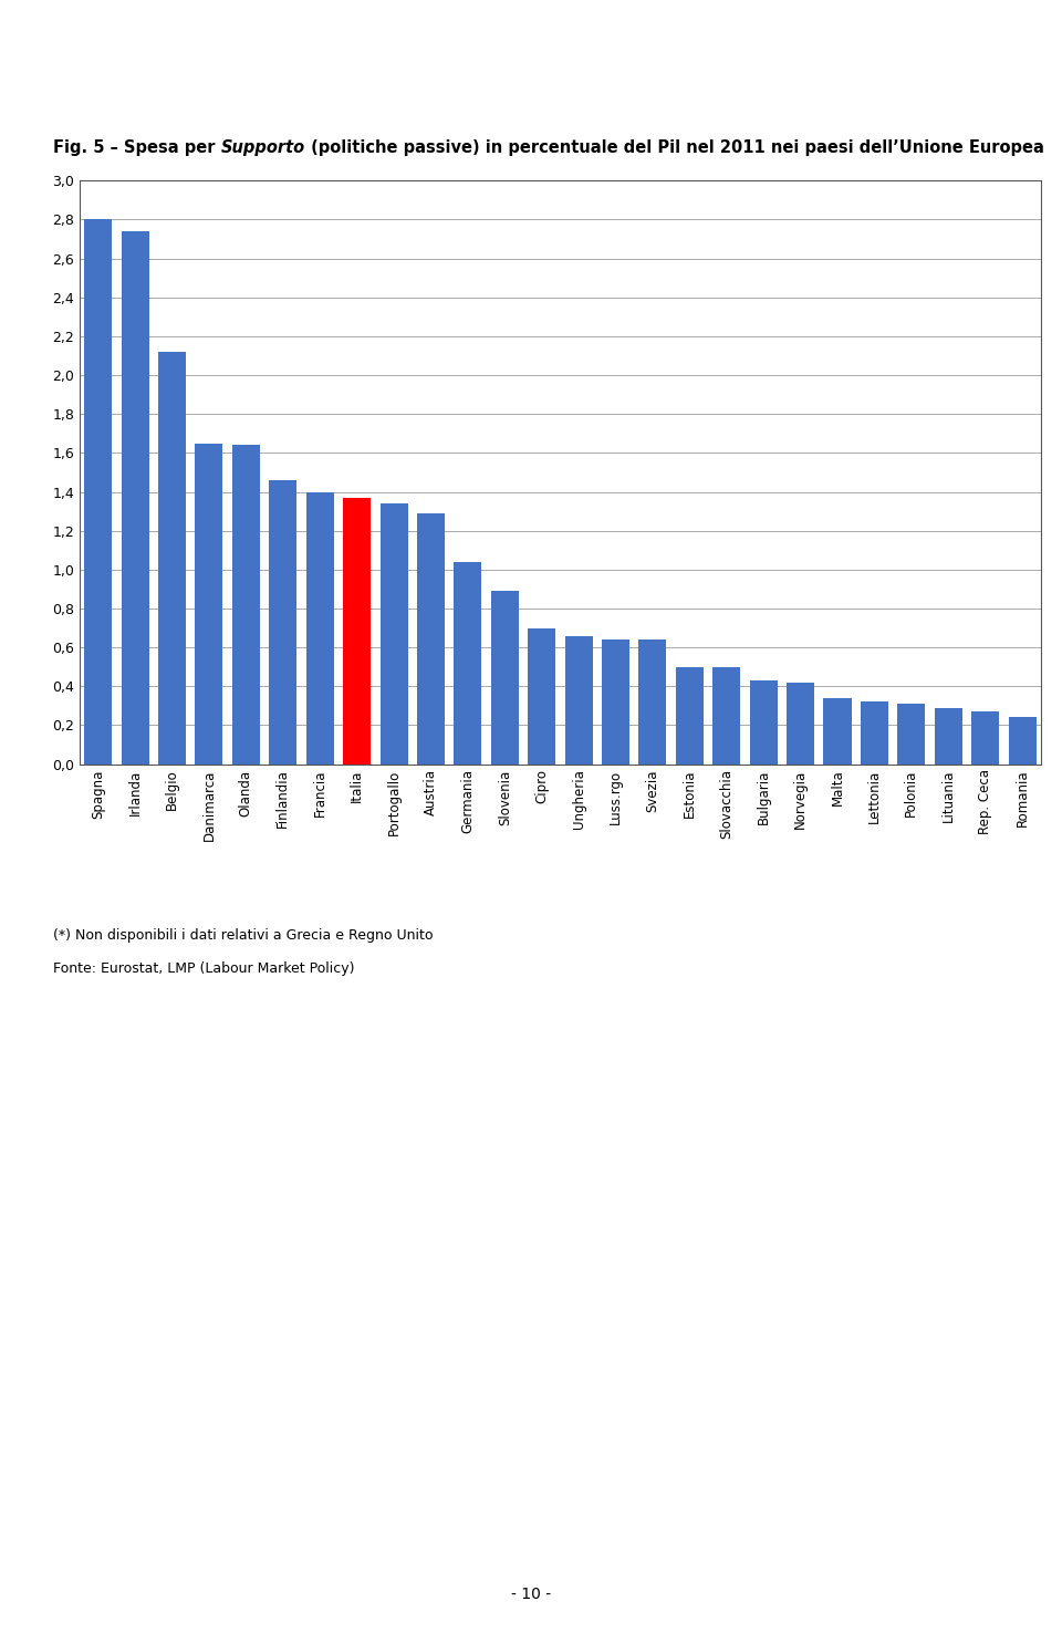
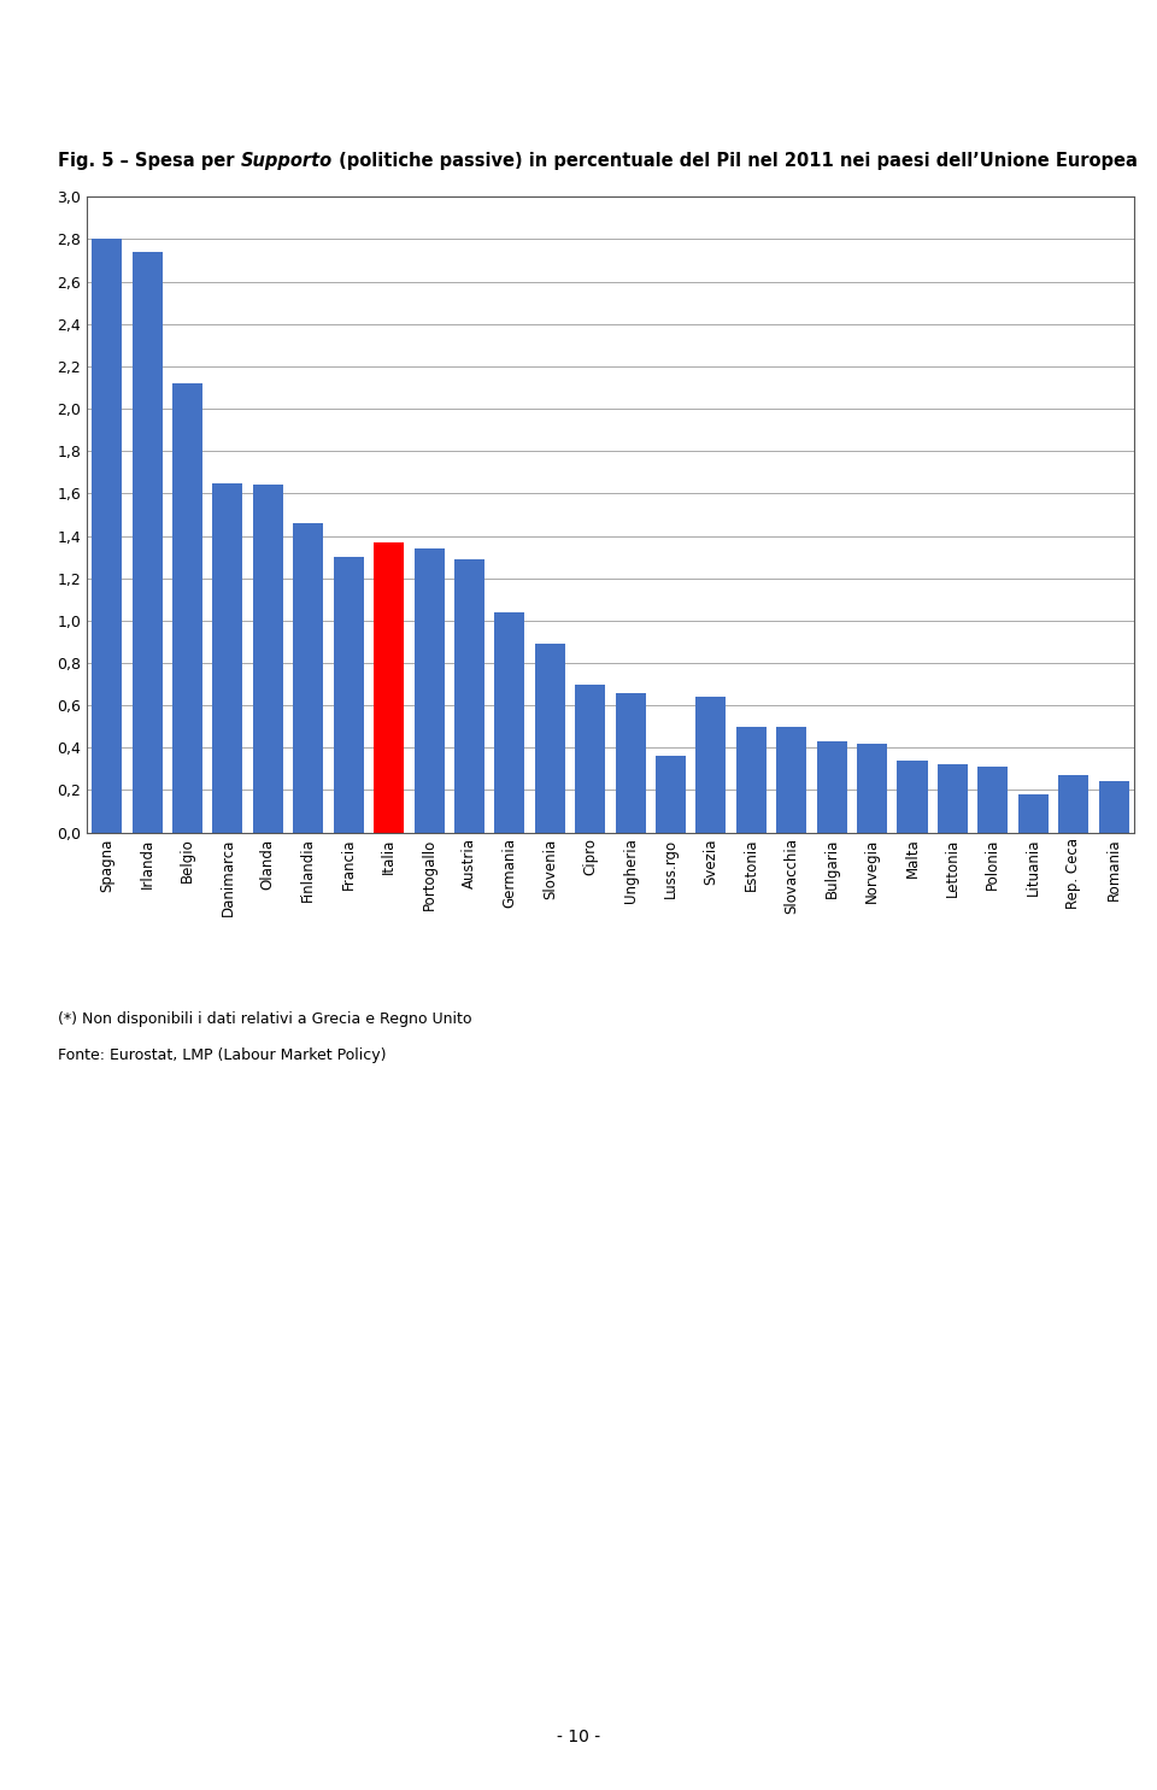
Francia: 1,40 -> 1,30
Luss.rgo: 0,64 -> 0,36
Lituania: 0,29 -> 0,18
